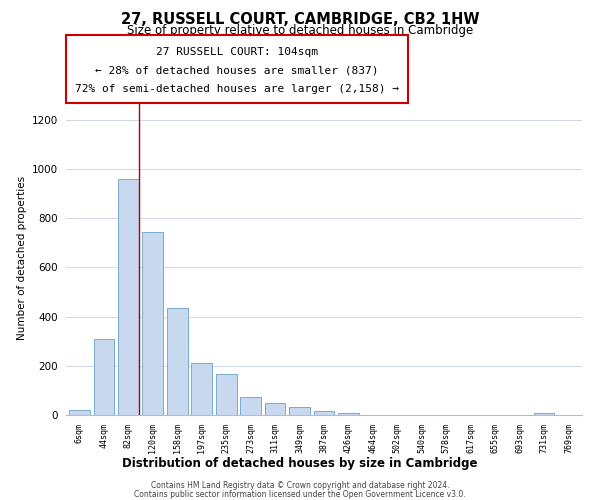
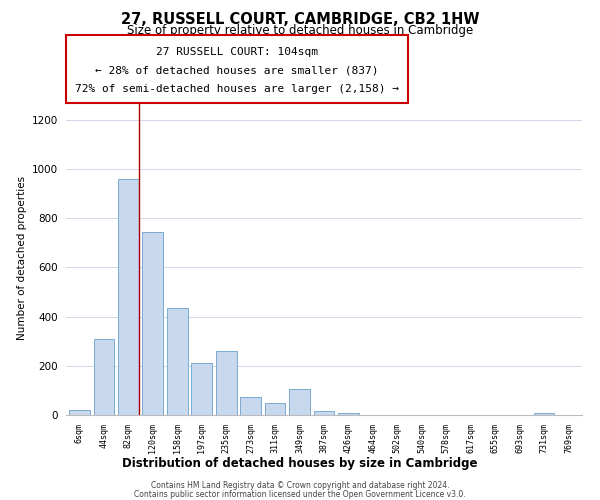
235sqm: 165 -> 260
349sqm: 32 -> 105
